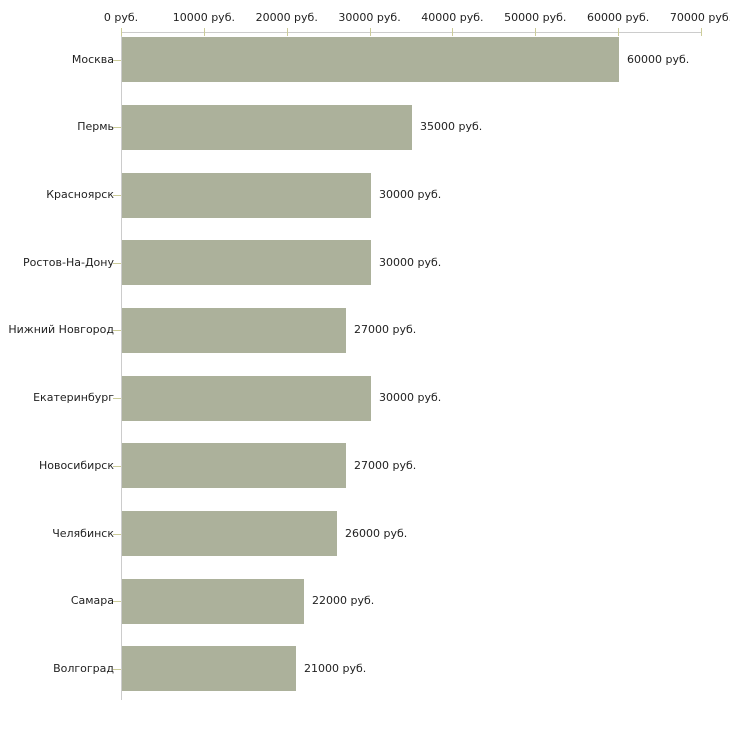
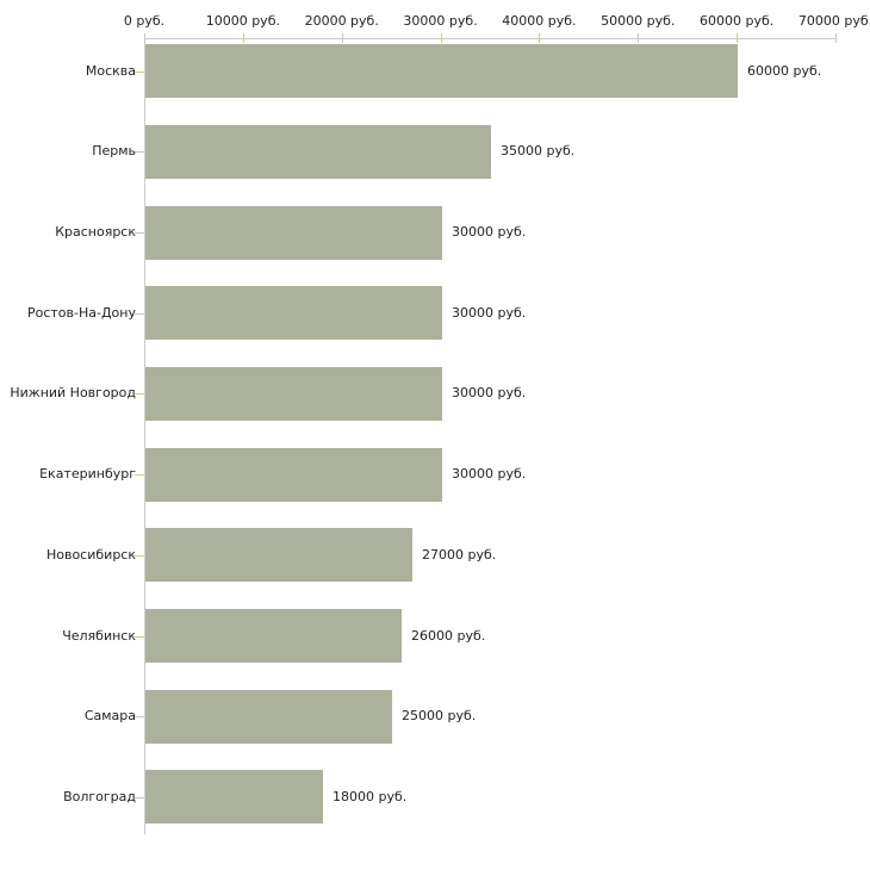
Нижний Новгород: 27000 -> 30000
Самара: 22000 -> 25000
Волгоград: 21000 -> 18000
